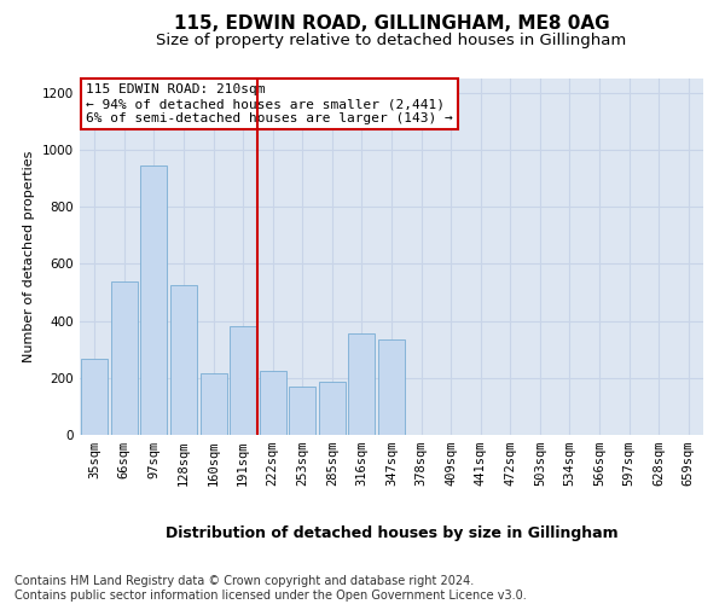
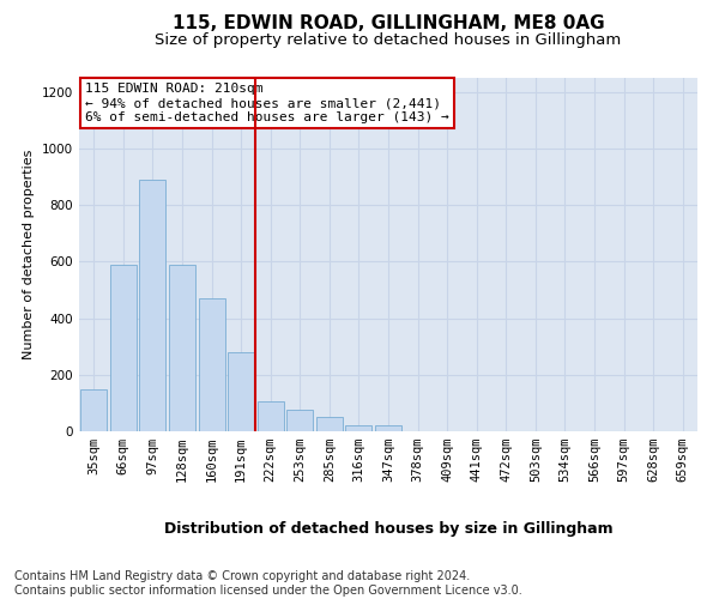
35sqm: 265 -> 150
66sqm: 540 -> 590
97sqm: 945 -> 890
128sqm: 525 -> 590
160sqm: 215 -> 470
191sqm: 380 -> 280
222sqm: 225 -> 105
253sqm: 170 -> 75
285sqm: 185 -> 50
316sqm: 355 -> 20
347sqm: 335 -> 20
